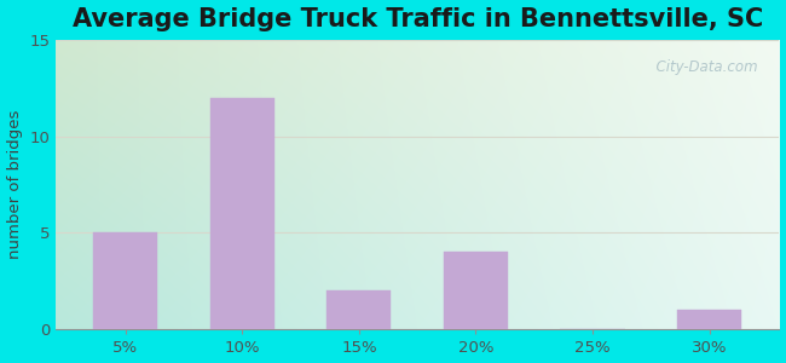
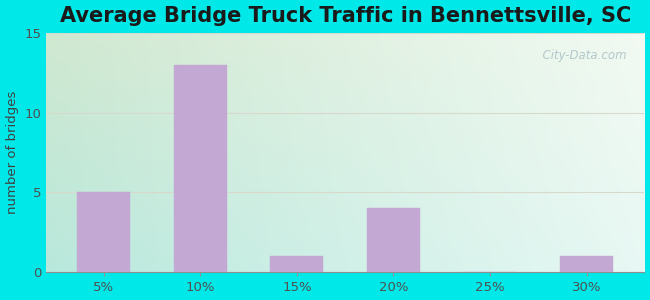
10%: 12 -> 13
15%: 2 -> 1
